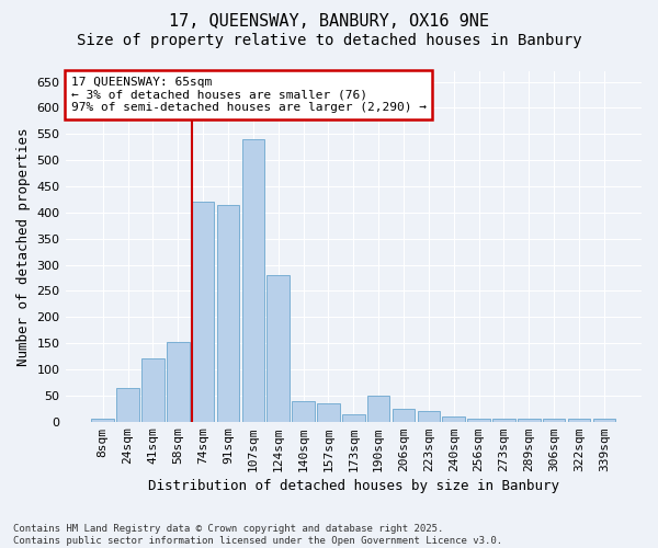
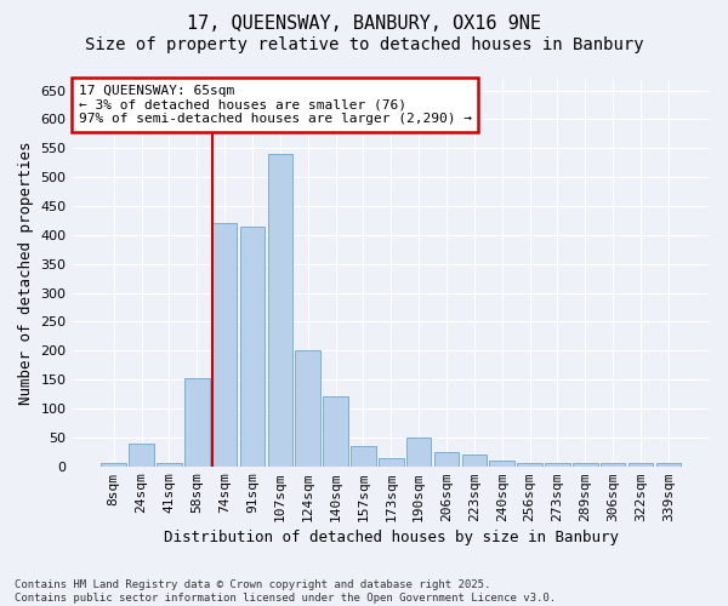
24sqm: 65 -> 40
41sqm: 120 -> 5
124sqm: 280 -> 200
140sqm: 40 -> 120
